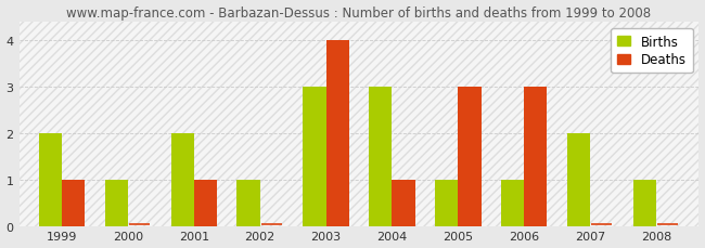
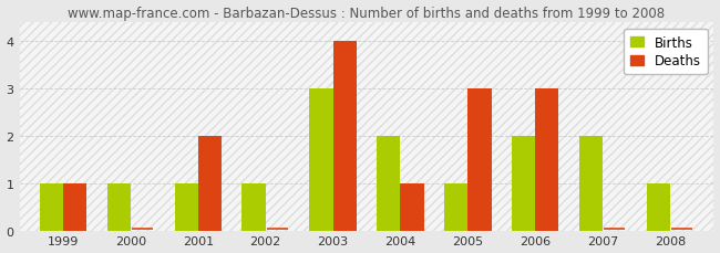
Births/1999: 2 -> 1
Births/2001: 2 -> 1
Deaths/2001: 1 -> 2
Births/2004: 3 -> 2
Births/2006: 1 -> 2
